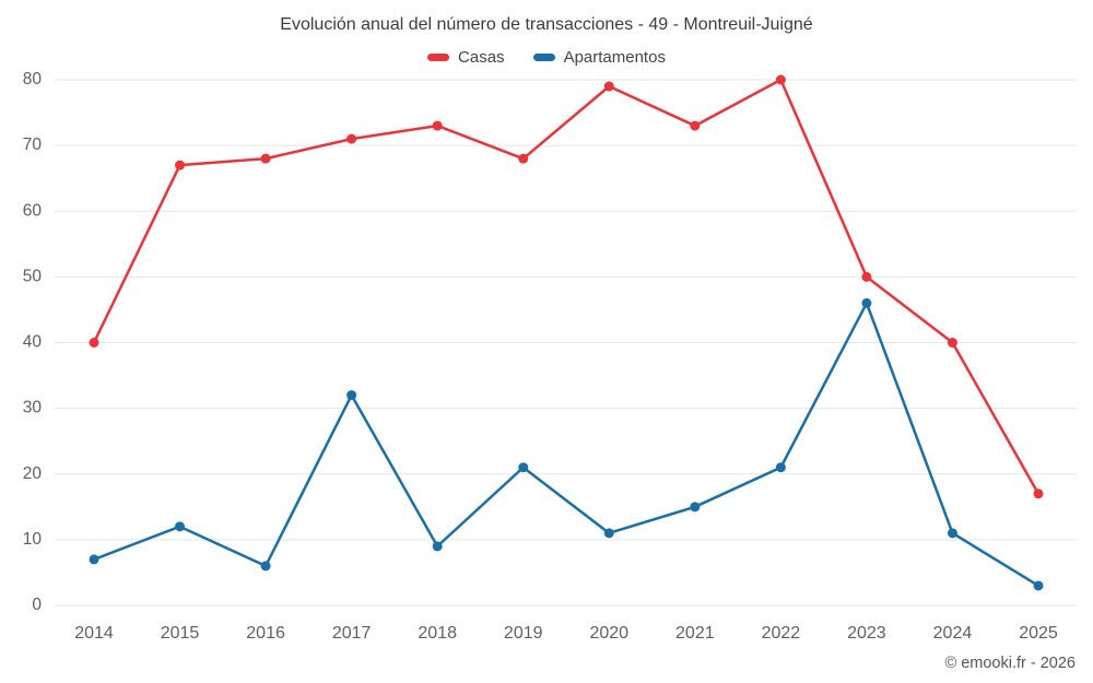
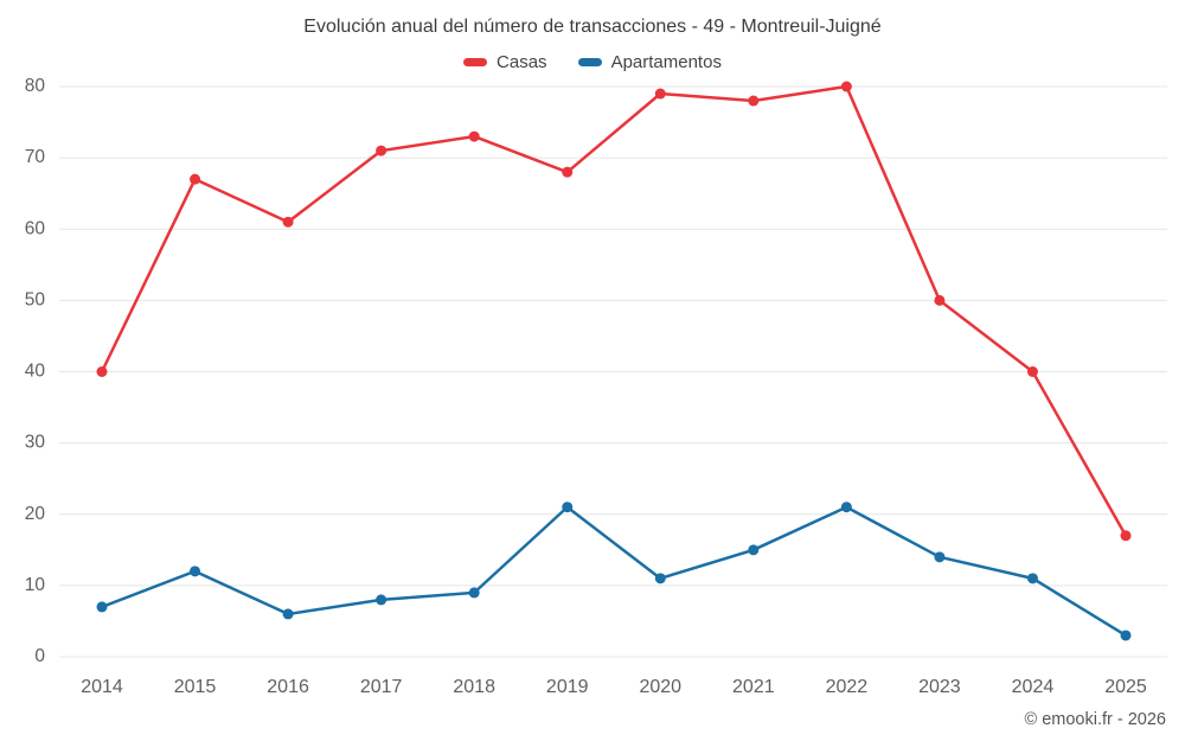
Casas/2016: 68 -> 61
Apartamentos/2017: 32 -> 8
Casas/2021: 73 -> 78
Apartamentos/2023: 46 -> 14
